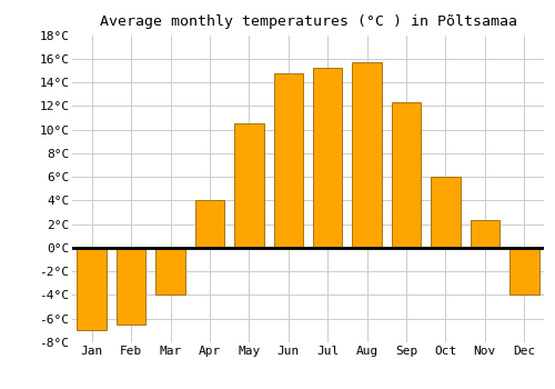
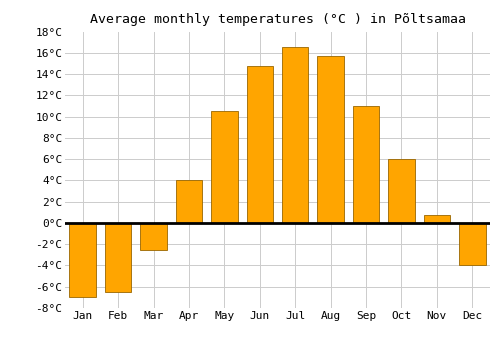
Mar: -4.0°C -> -2.5°C
Jul: 15.2°C -> 16.5°C
Sep: 12.3°C -> 11.0°C
Nov: 2.3°C -> 0.7°C
